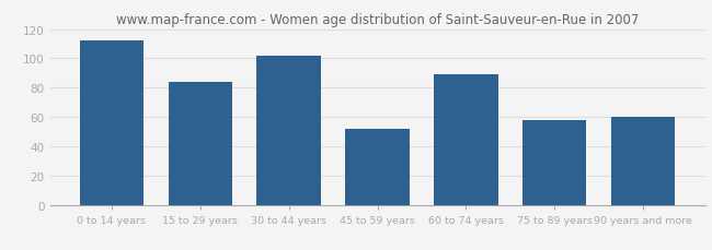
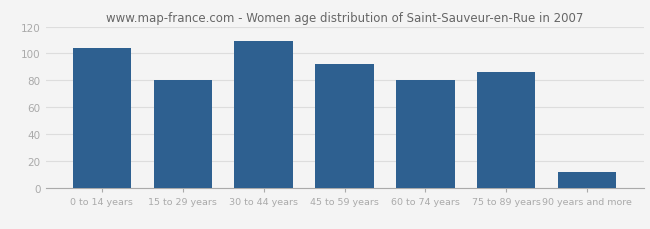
0 to 14 years: 112 -> 104
15 to 29 years: 84 -> 80
30 to 44 years: 102 -> 109
45 to 59 years: 52 -> 92
60 to 74 years: 89 -> 80
75 to 89 years: 58 -> 86
90 years and more: 60 -> 12
